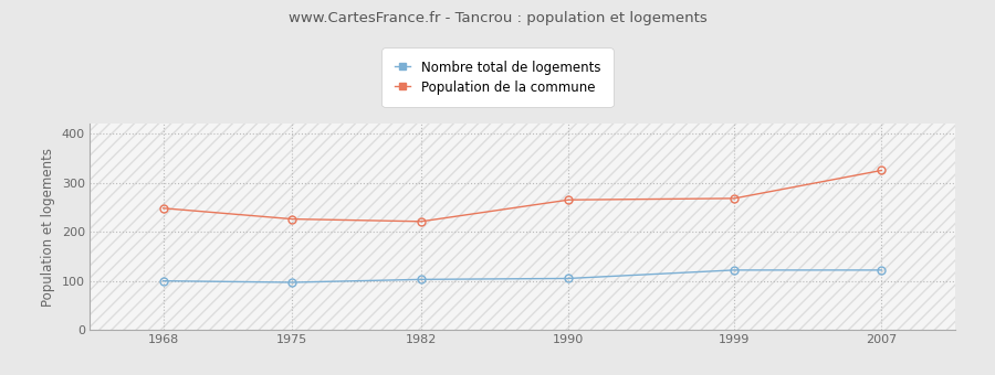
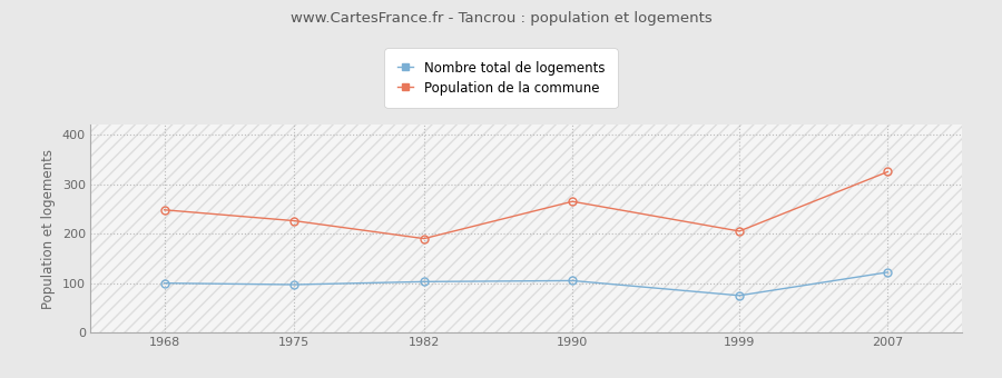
Population de la commune/1982: 221 -> 190
Nombre total de logements/1999: 122 -> 75
Population de la commune/1999: 268 -> 205
